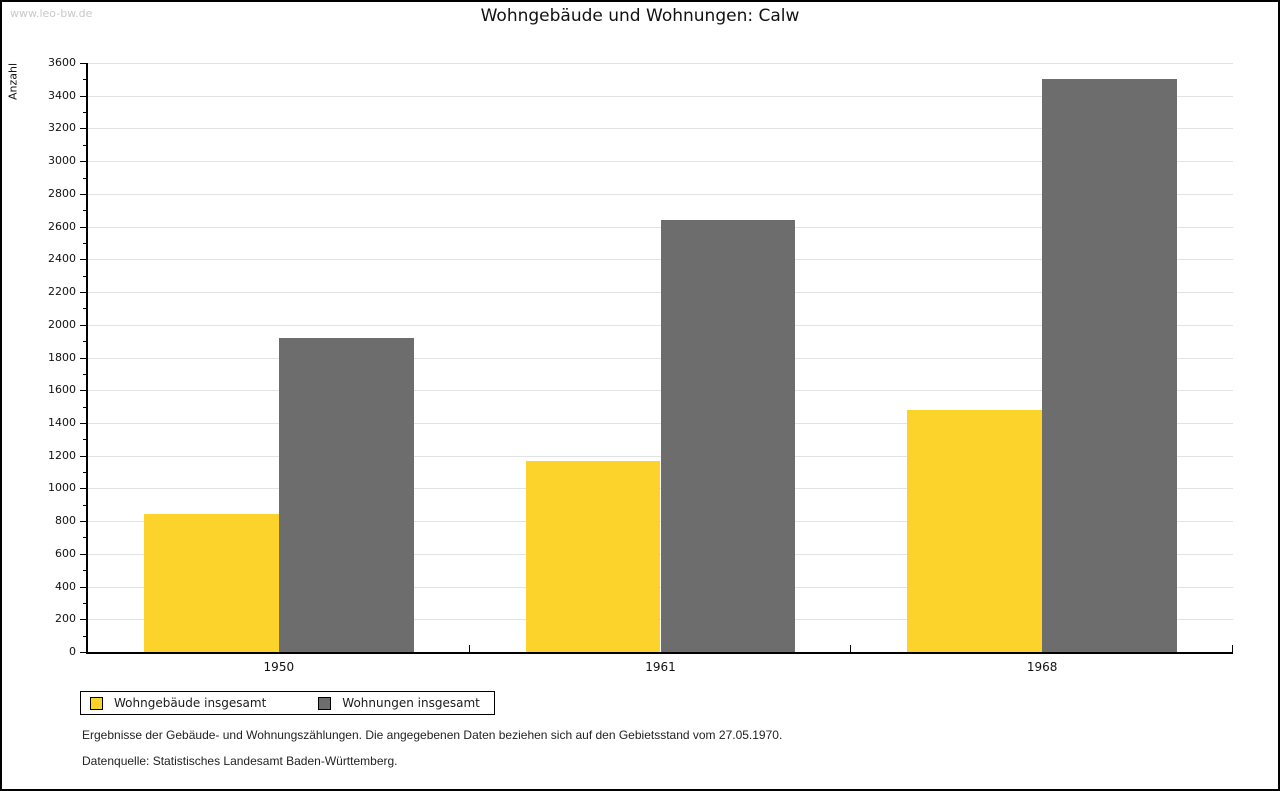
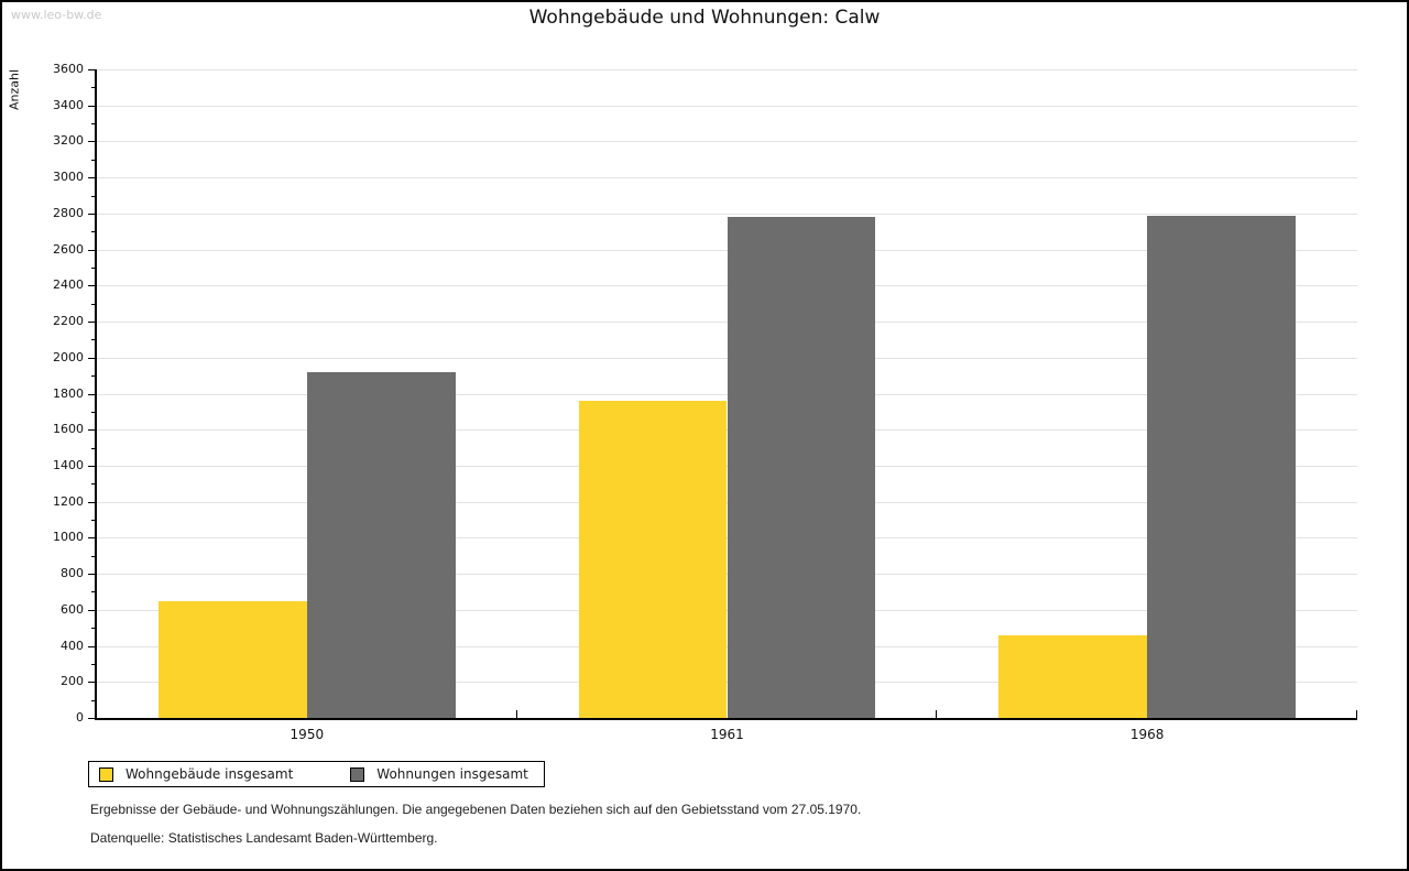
Wohngebäude insgesamt/1950: 840 -> 650
Wohngebäude insgesamt/1961: 1170 -> 1760
Wohnungen insgesamt/1961: 2640 -> 2780
Wohngebäude insgesamt/1968: 1480 -> 460
Wohnungen insgesamt/1968: 3500 -> 2790
